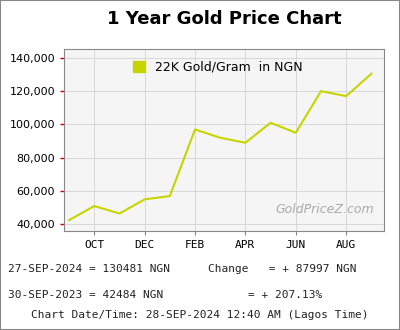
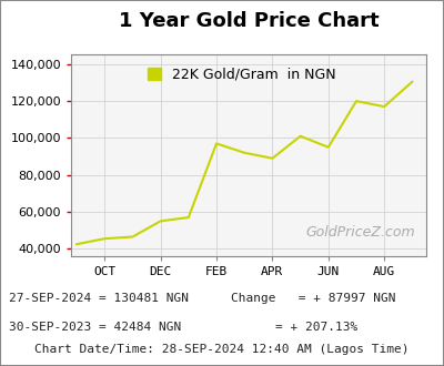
OCT: 51,000 -> 46,000
